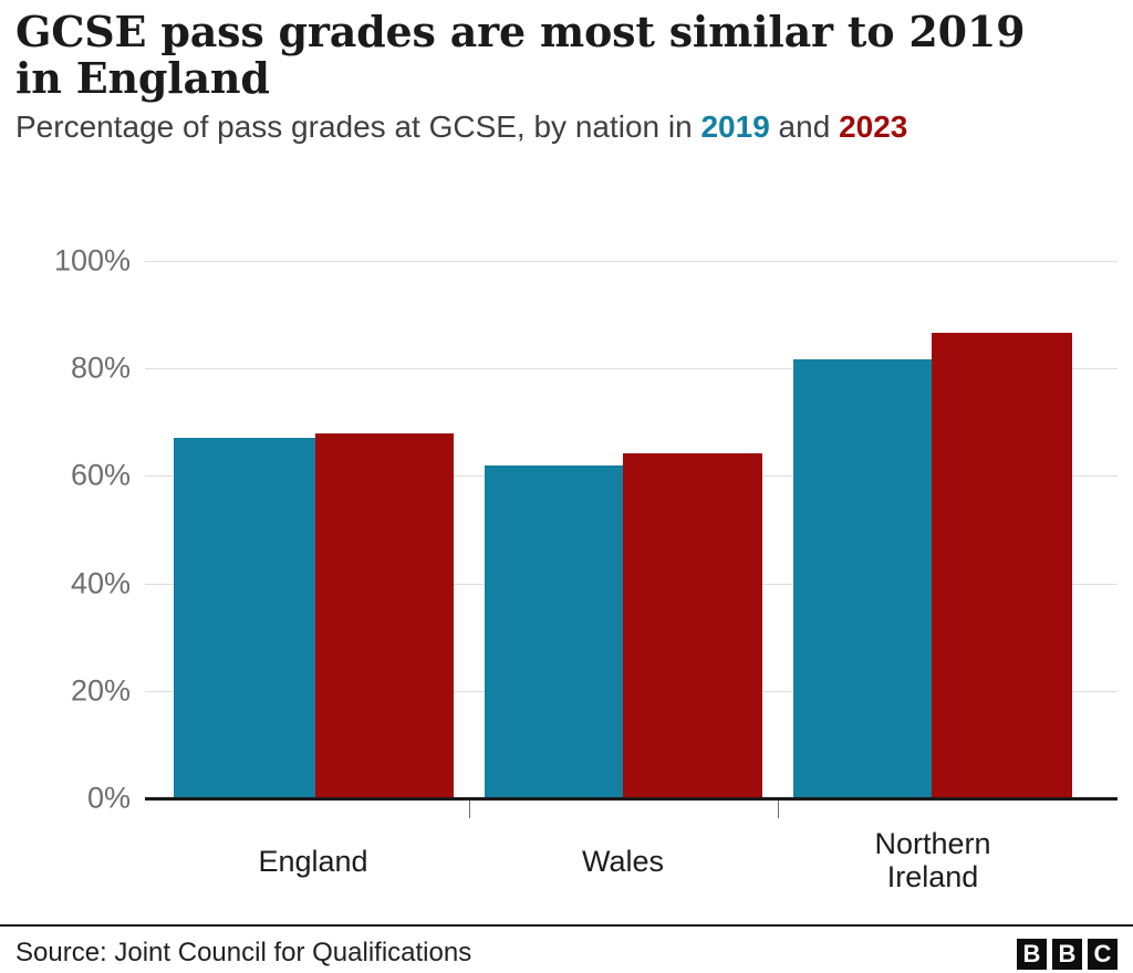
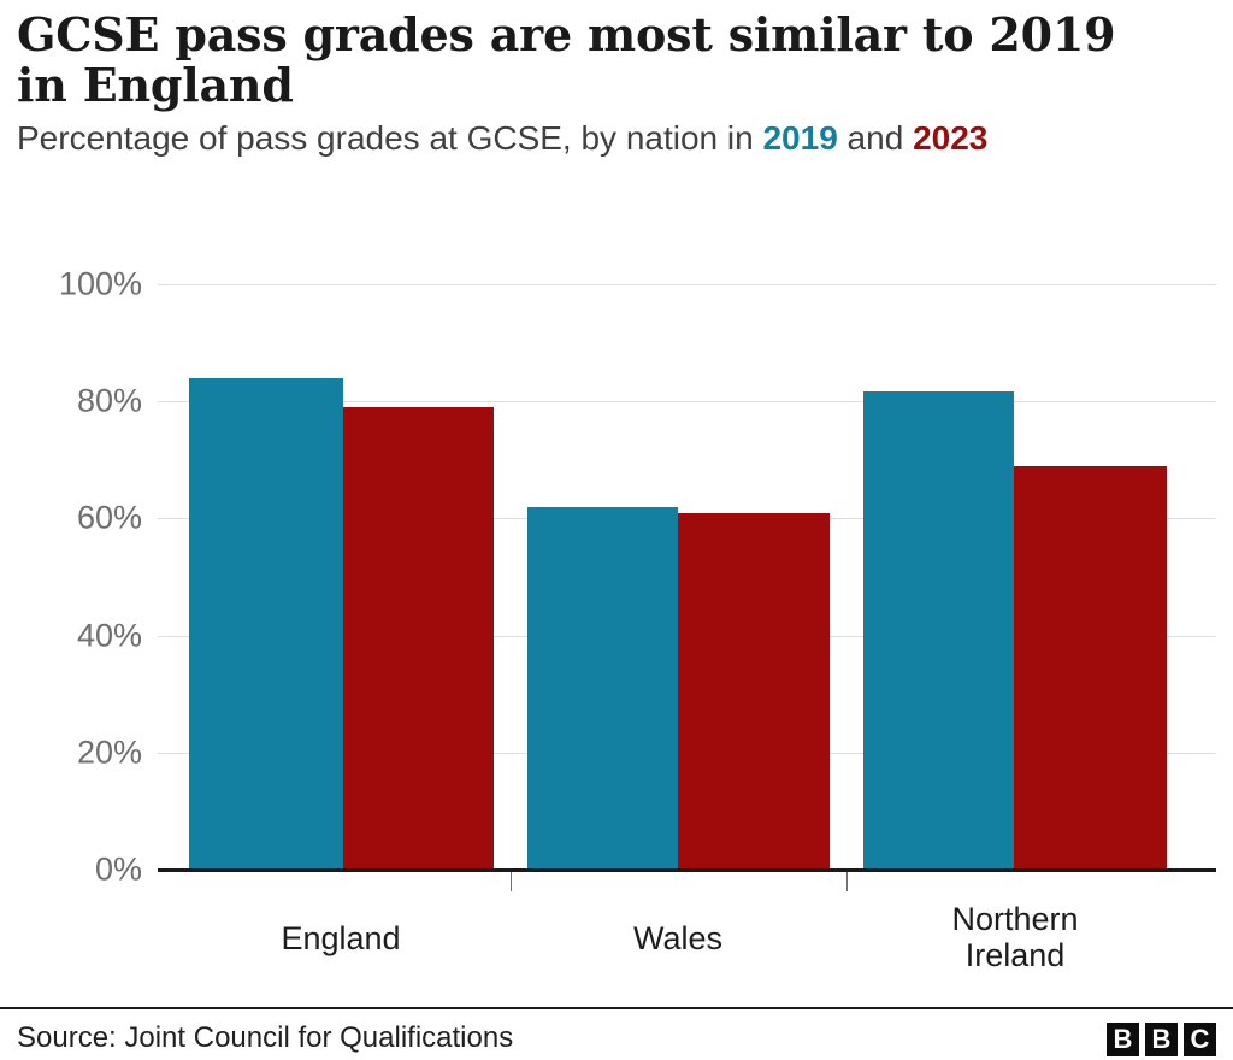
2019/England: 67% -> 84%
2023/England: 68% -> 79%
2023/Wales: 64% -> 61%
2023/Northern Ireland: 87% -> 69%
